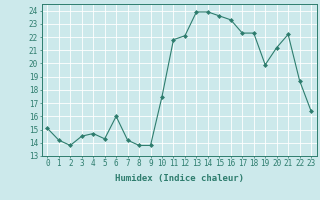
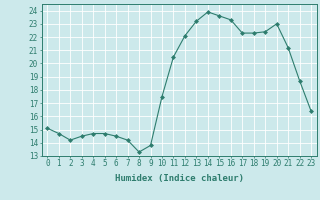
1: 14.2 -> 14.7
2: 13.8 -> 14.2
5: 14.3 -> 14.7
6: 16.0 -> 14.5
8: 13.8 -> 13.3
11: 21.8 -> 20.5
13: 23.9 -> 23.2
19: 19.9 -> 22.4
20: 21.2 -> 23.0
21: 22.2 -> 21.2
